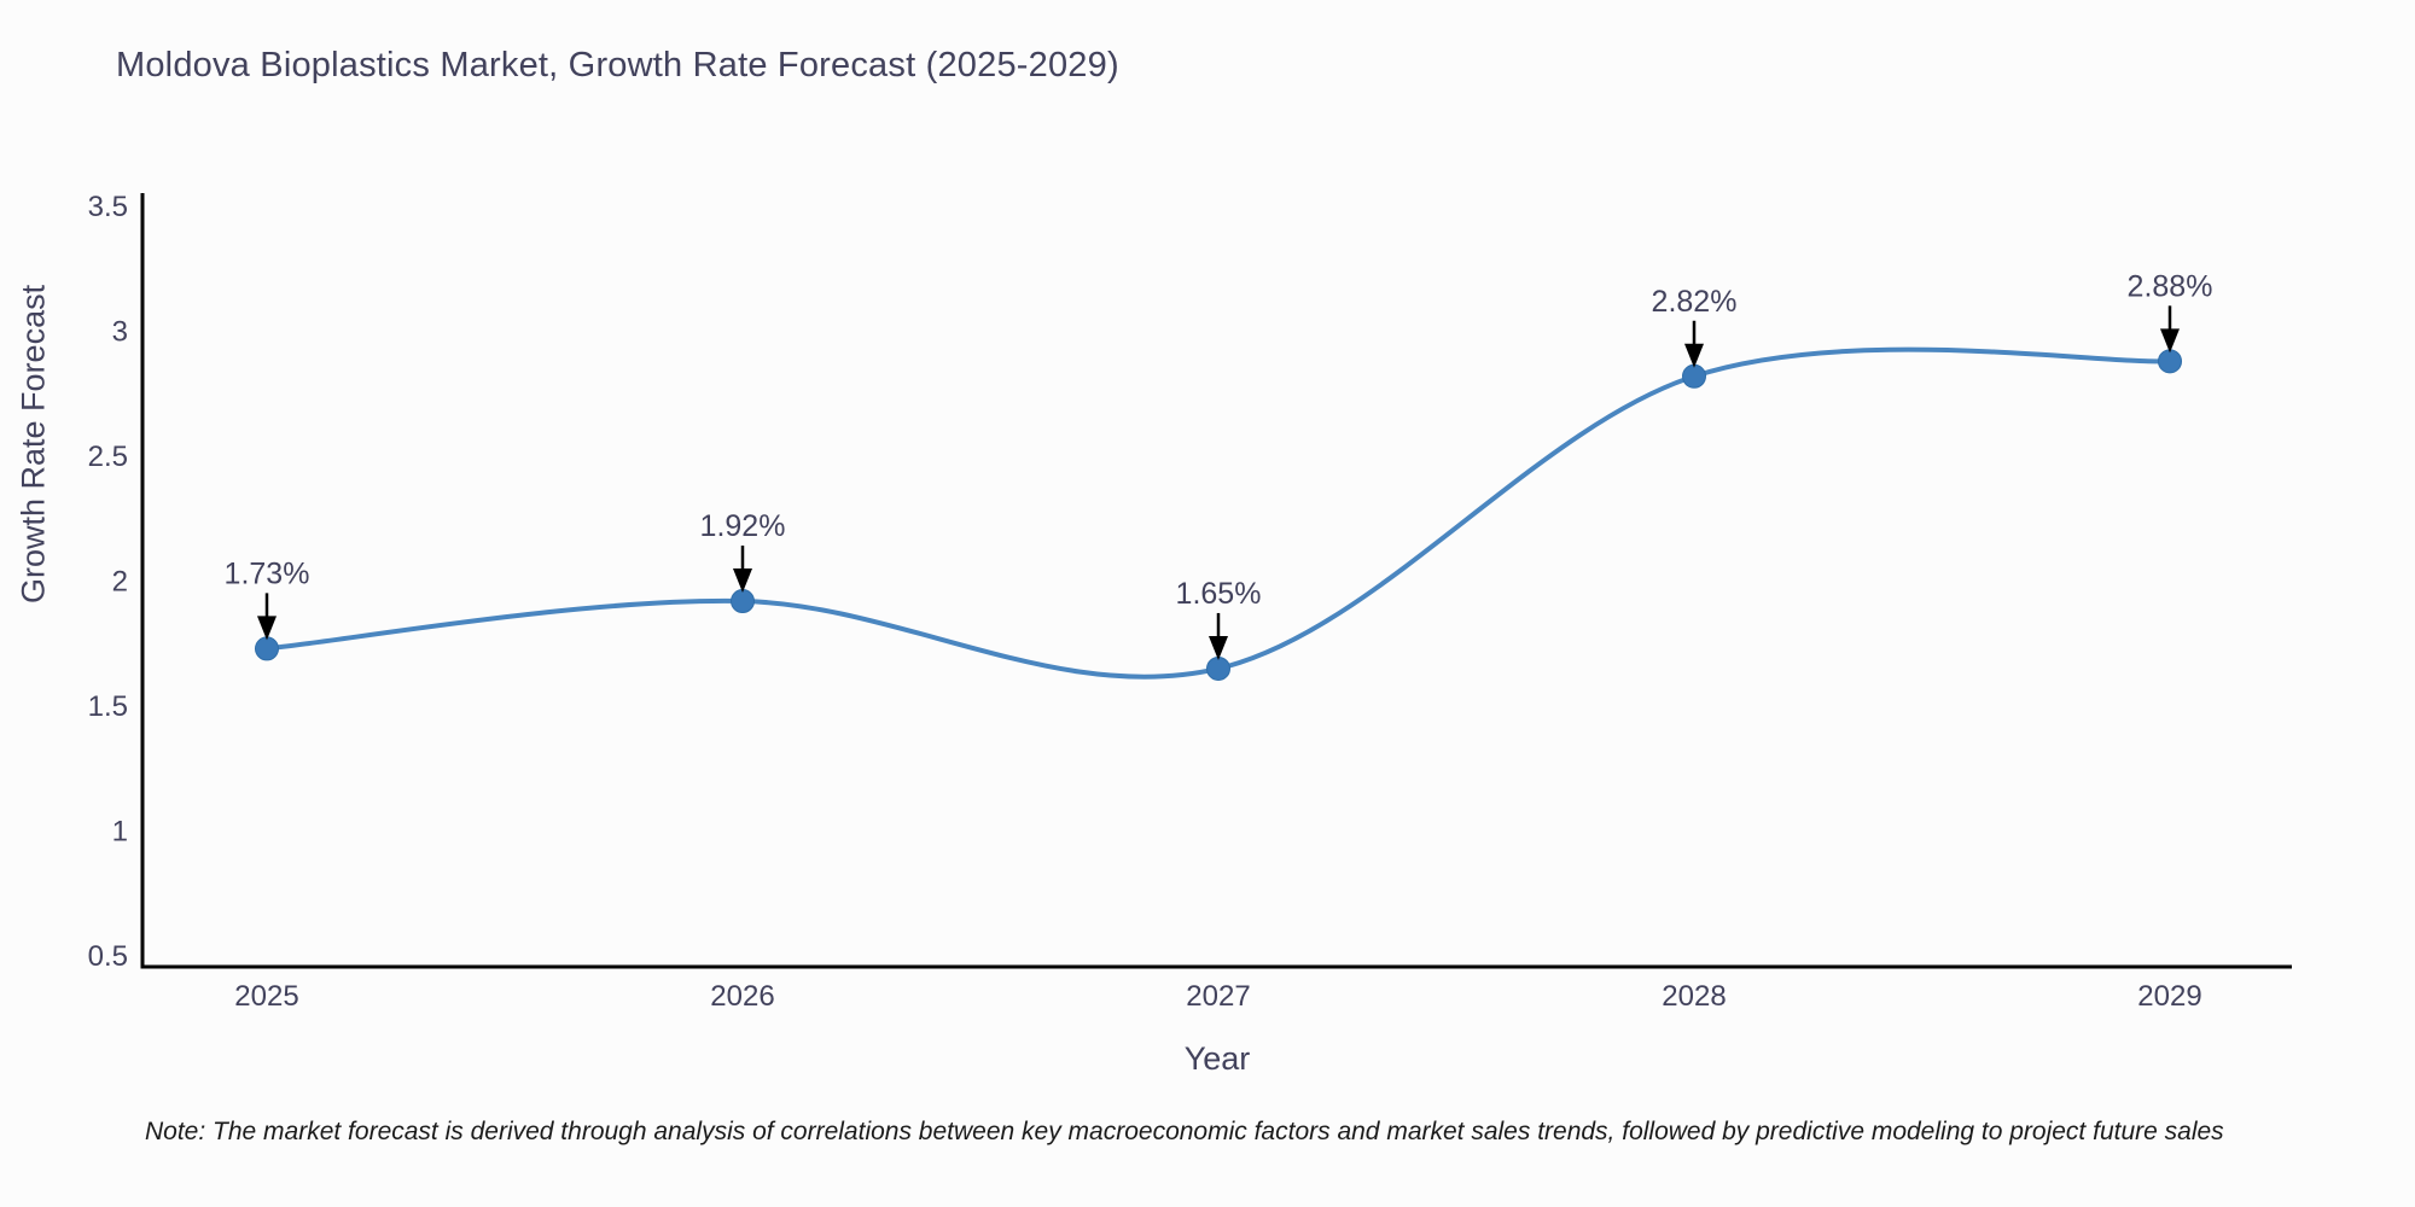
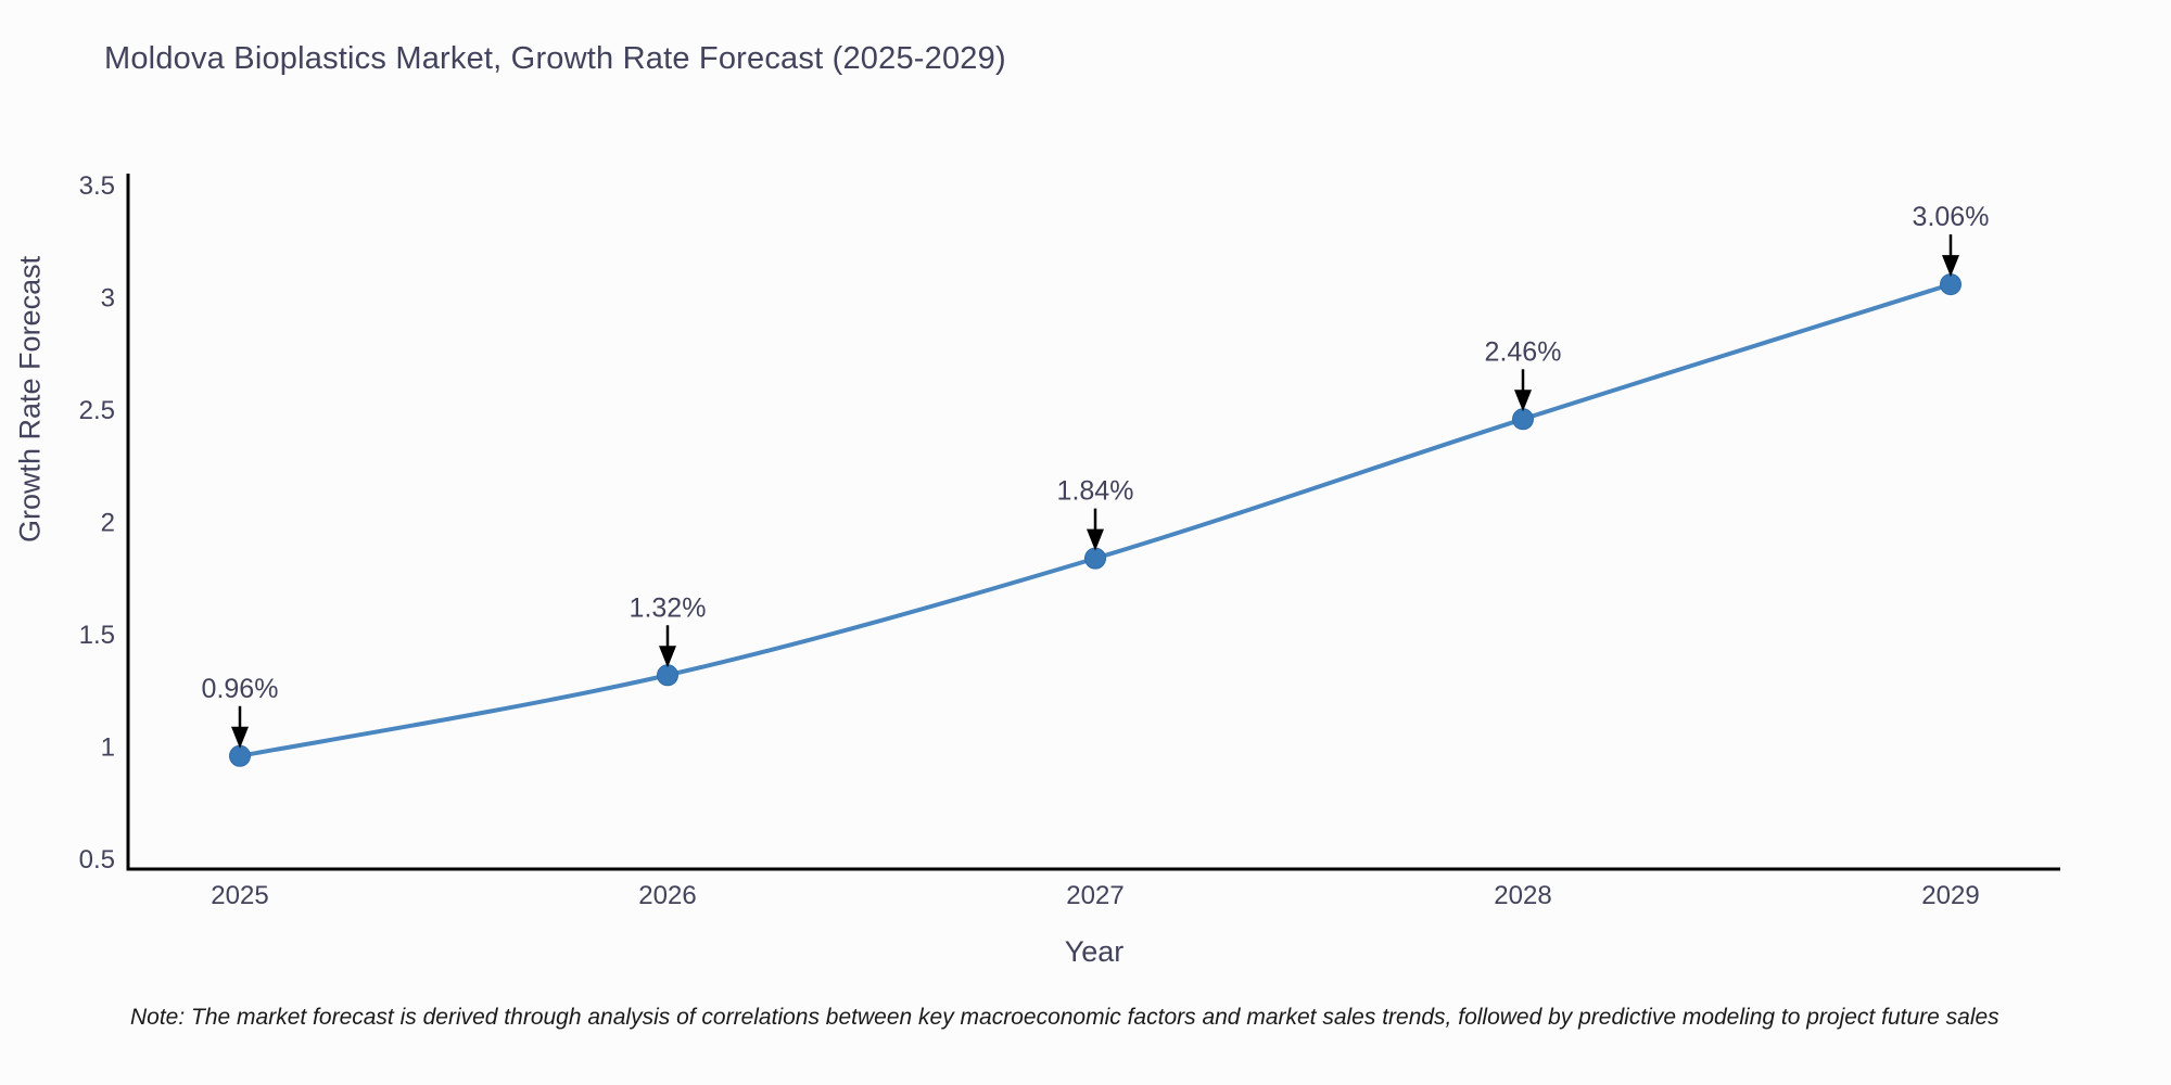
2025: 1.73% -> 0.96%
2026: 1.92% -> 1.32%
2027: 1.65% -> 1.84%
2028: 2.82% -> 2.46%
2029: 2.88% -> 3.06%
